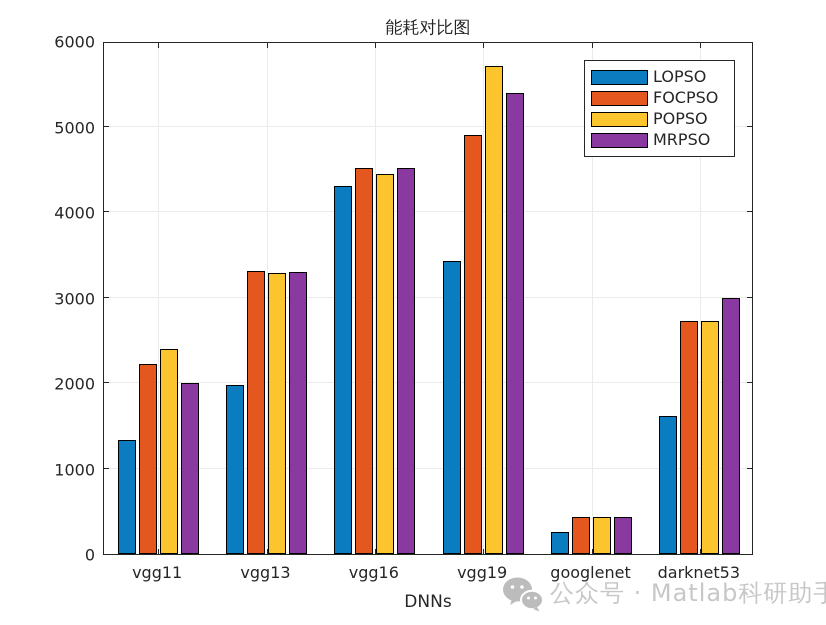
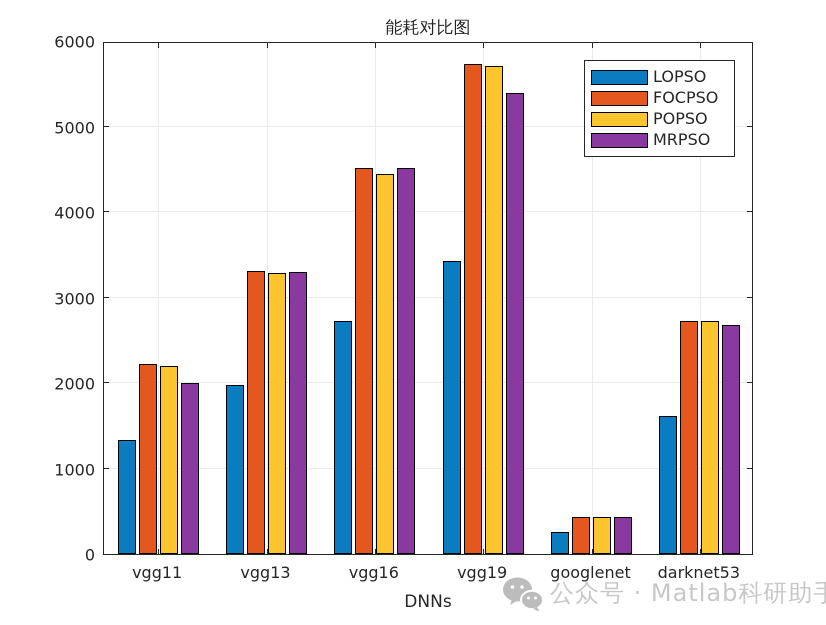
POPSO/vgg11: 2400 -> 2200
LOPSO/vgg16: 4300 -> 2700
FOCPSO/vgg19: 4900 -> 5700
MRPSO/darknet53: 3000 -> 2700
